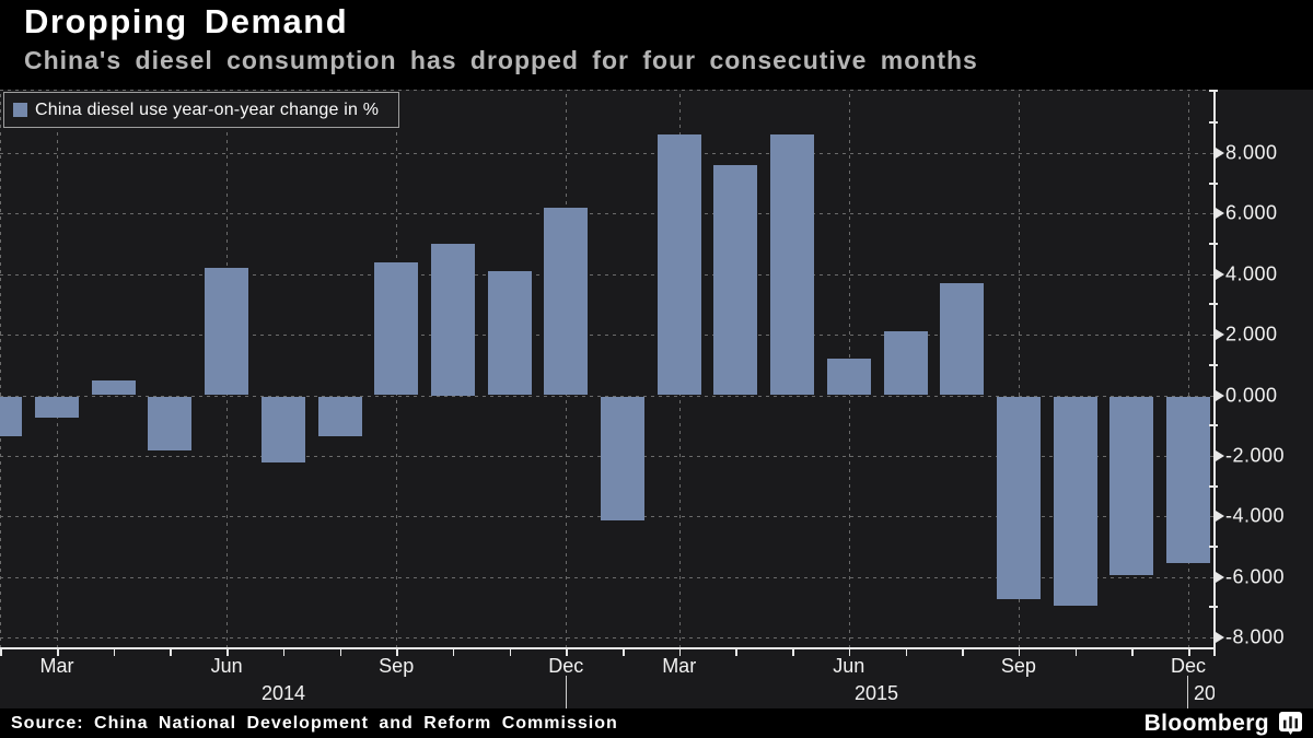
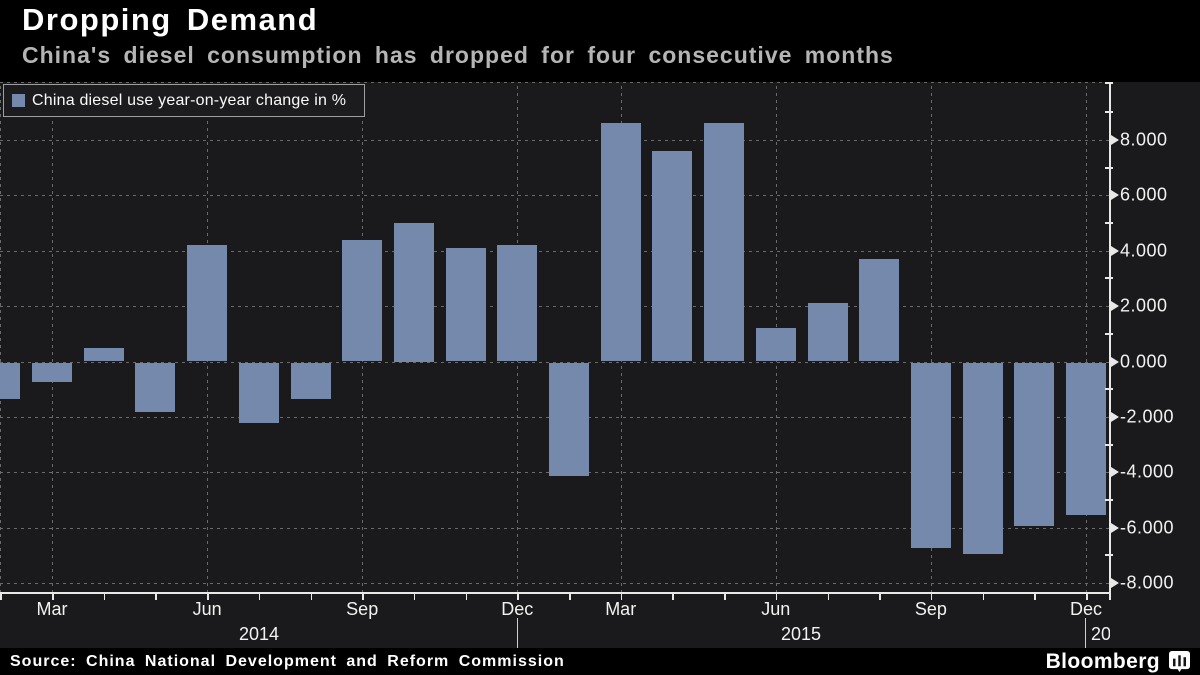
Dec 2014: 6.2 -> 4.2
